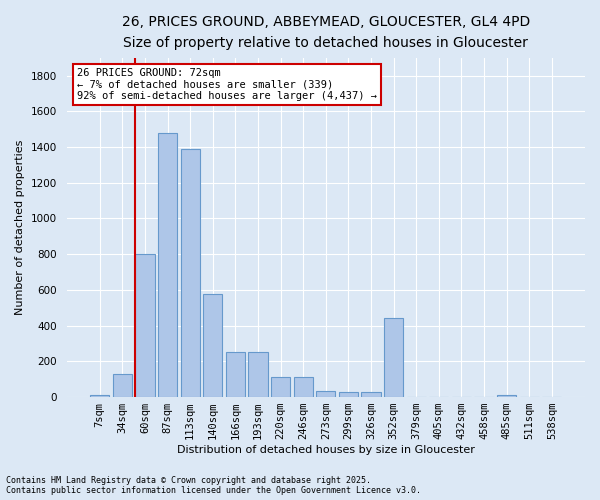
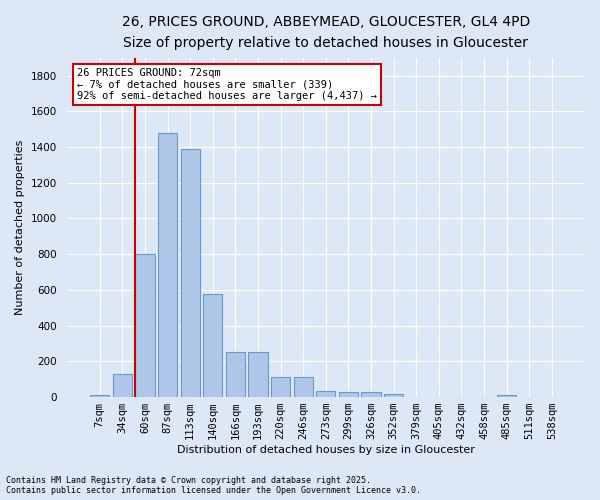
352sqm: 440 -> 20
